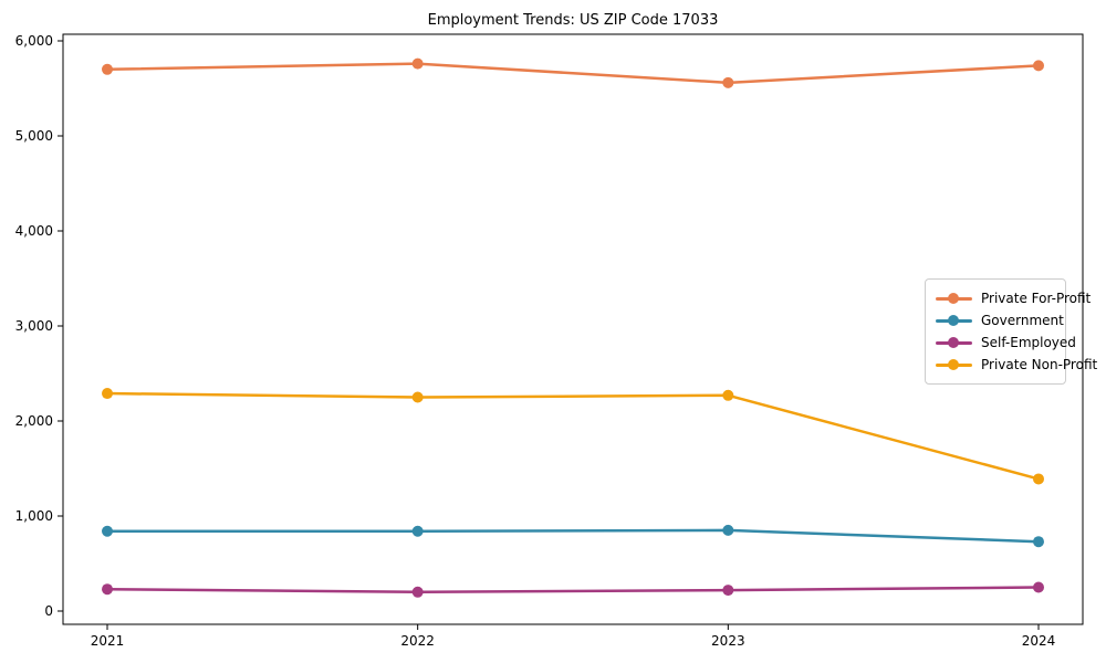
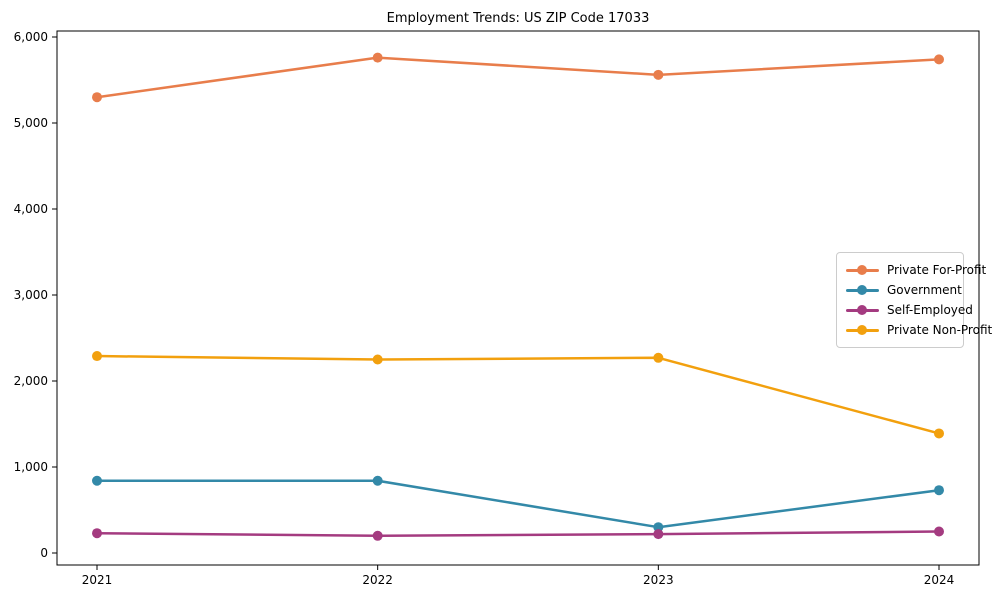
Private For-Profit/2021: 5700 -> 5300
Government/2023: 800 -> 300
